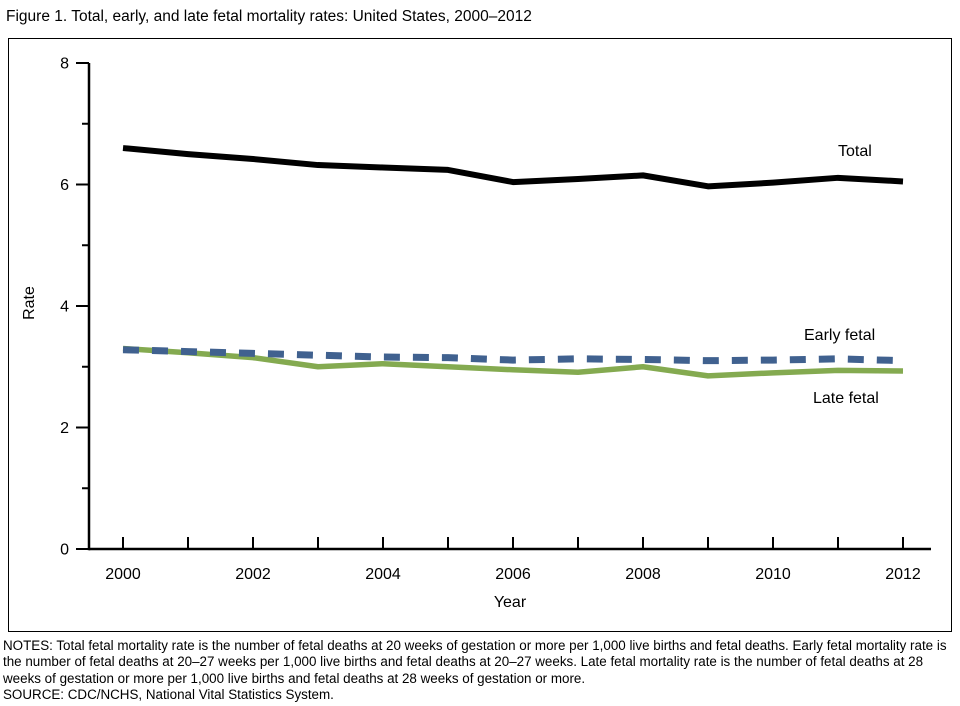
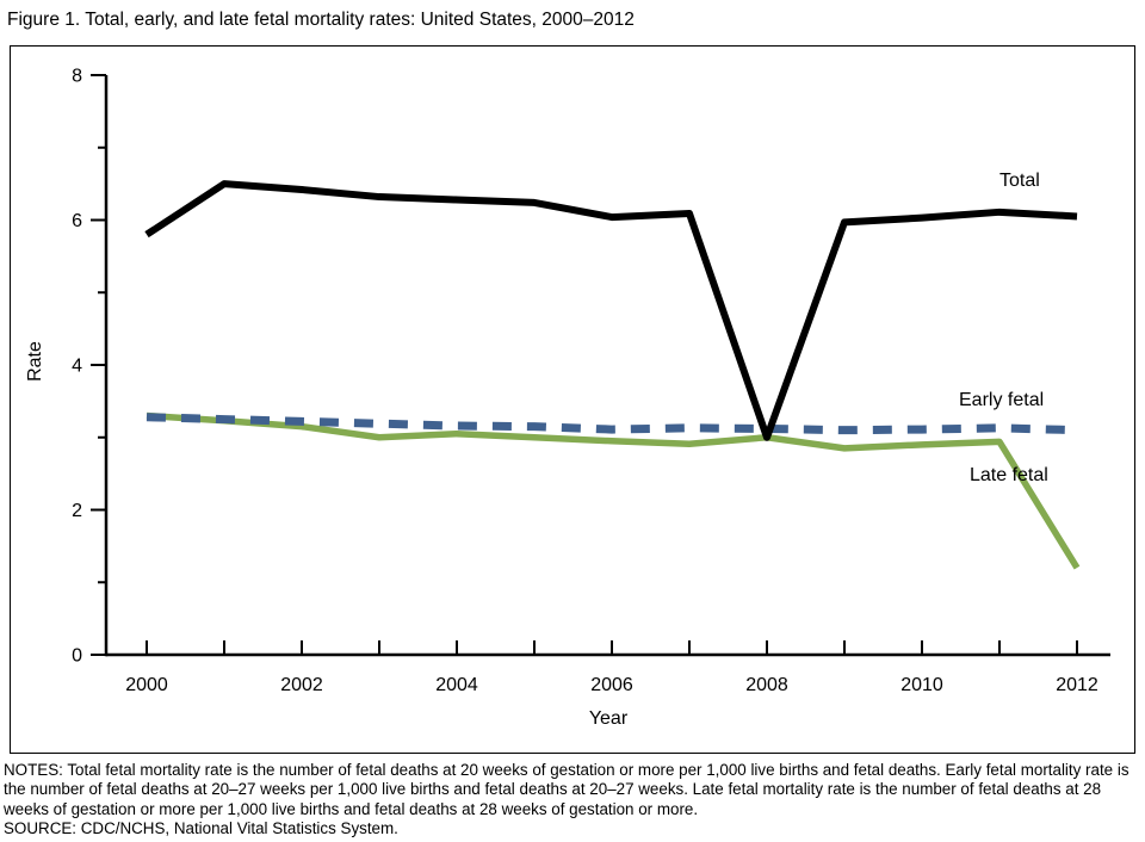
Total/2000: 6.6 -> 5.8
Total/2008: 6.2 -> 3.0
Late fetal/2012: 2.9 -> 1.2
